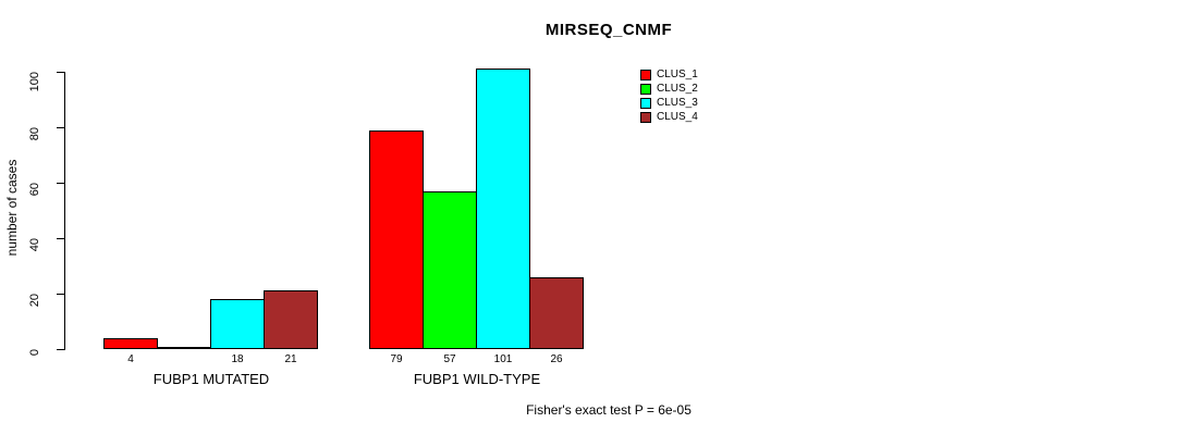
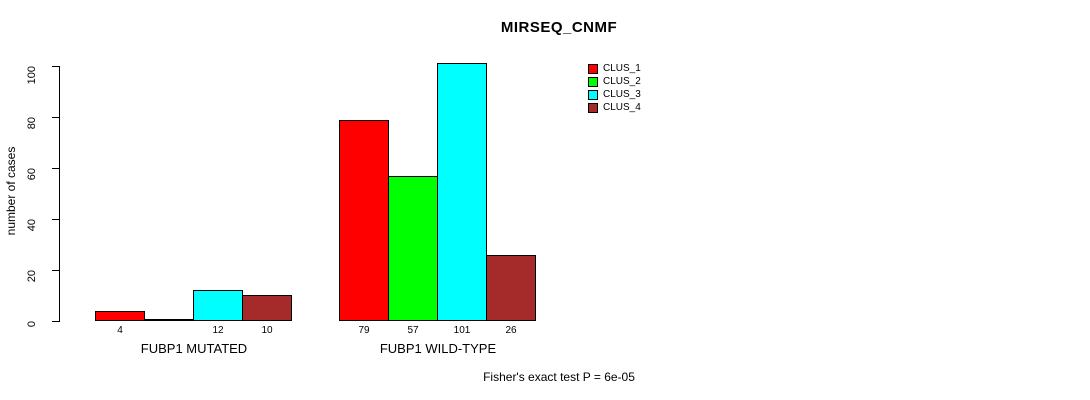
CLUS_3/FUBP1 MUTATED: 18 -> 12
CLUS_4/FUBP1 MUTATED: 21 -> 10
